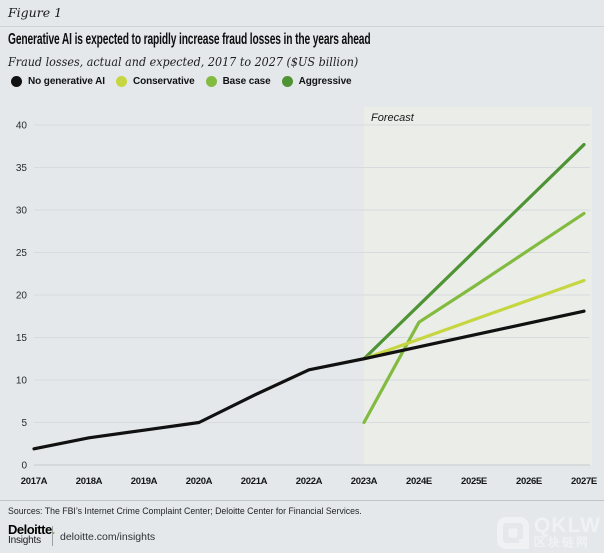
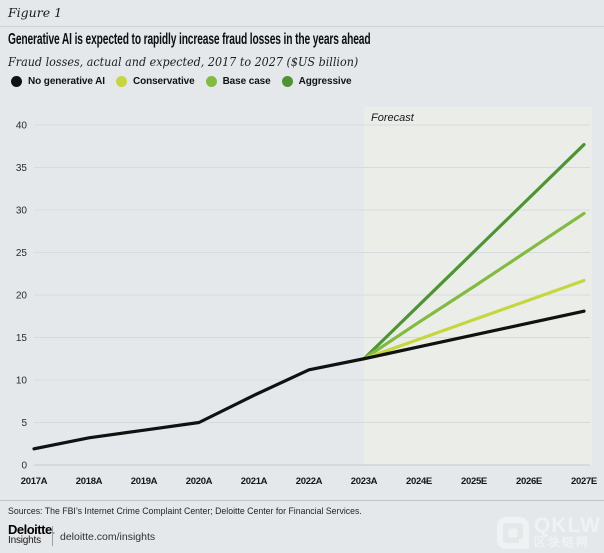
Base case/2023A: 5 -> 12
